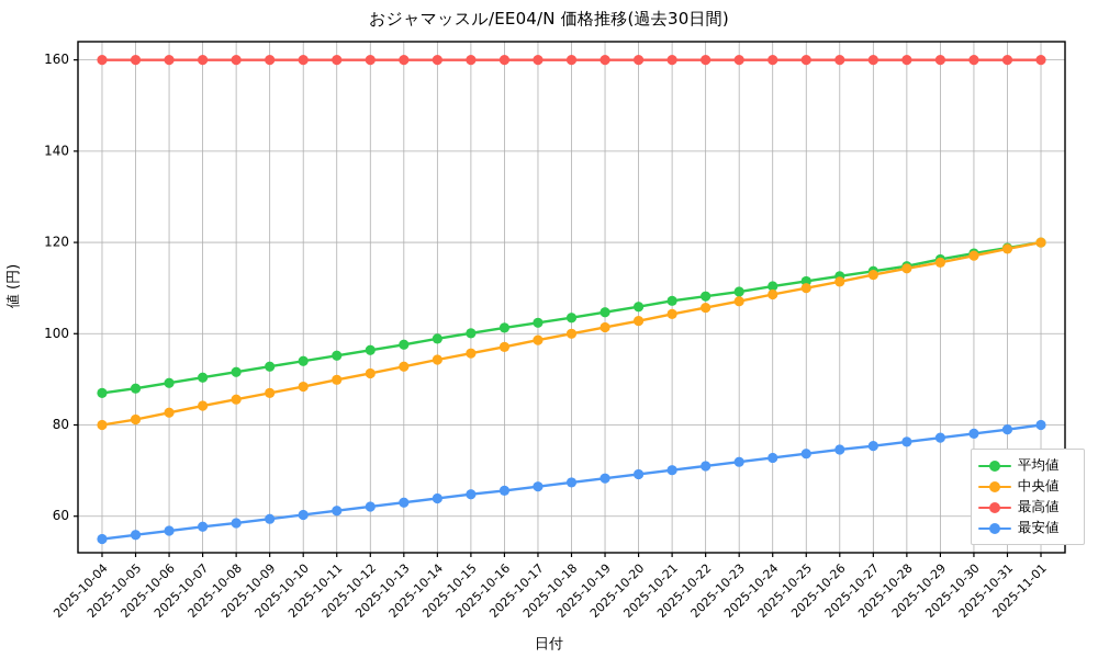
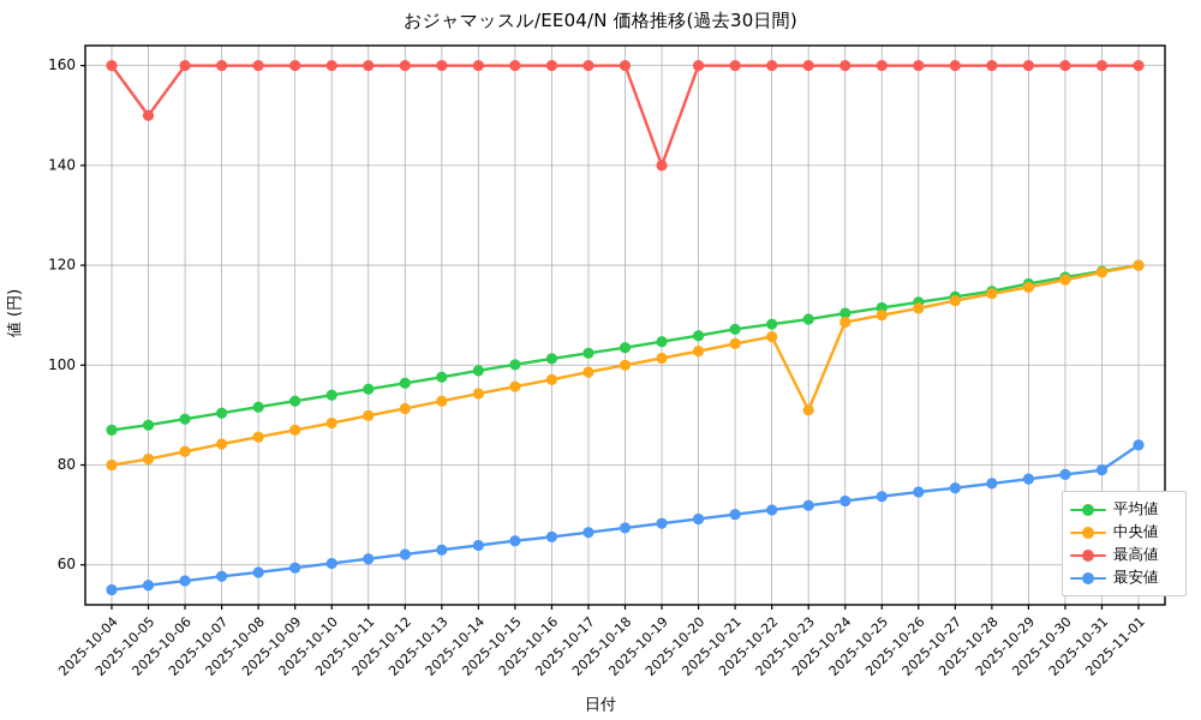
最高値/2025-10-05: 160 -> 150
最高値/2025-10-19: 160 -> 140
中央値/2025-10-23: 107 -> 91
最安値/2025-11-01: 80 -> 84
